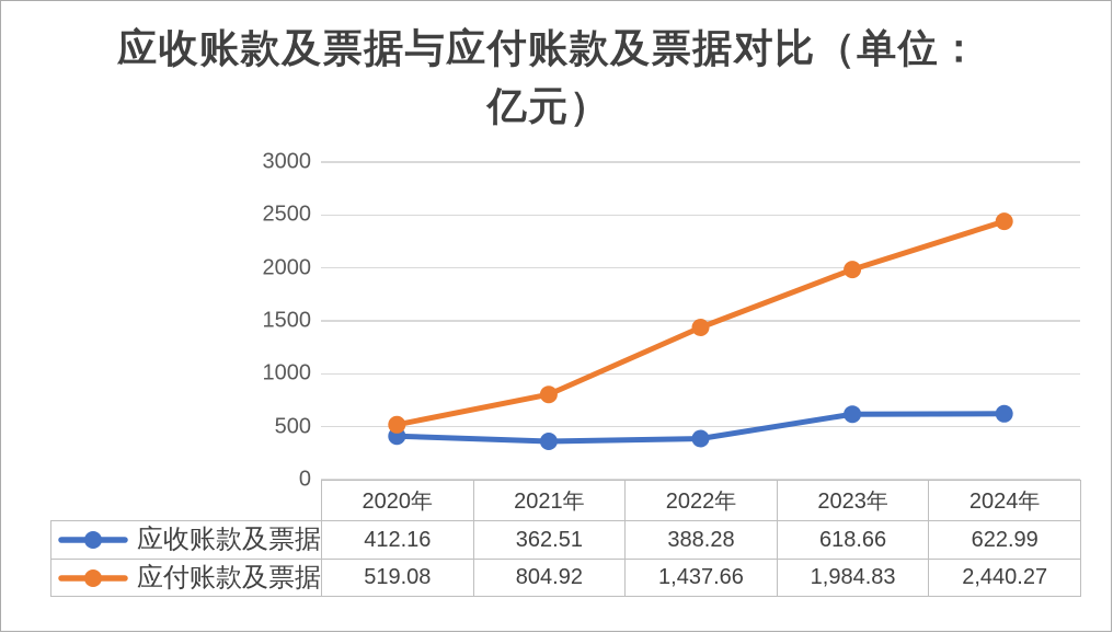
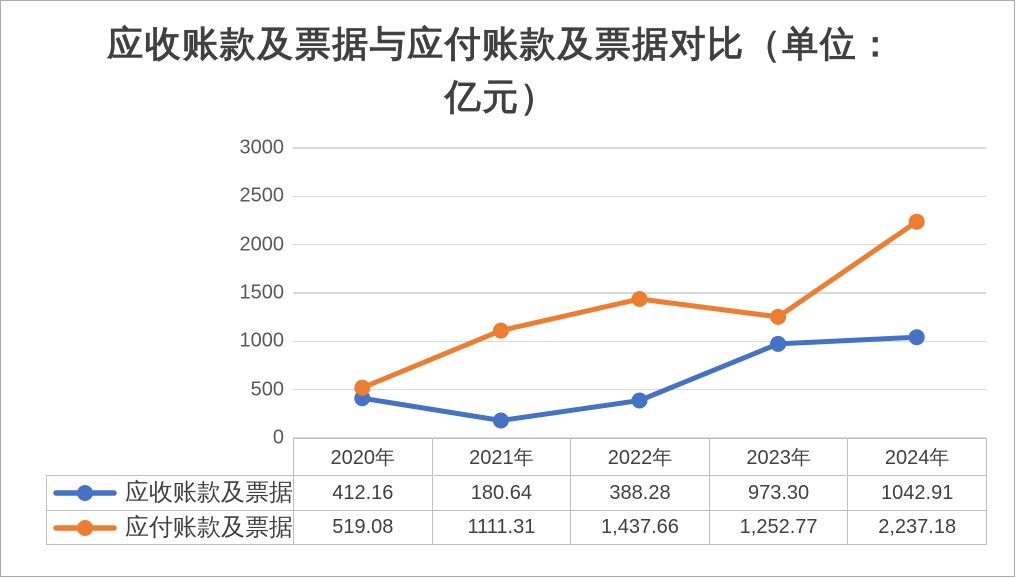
应收账款及票据/2021年: 362.51 -> 180.64
应付账款及票据/2021年: 804.92 -> 1111.31
应收账款及票据/2023年: 618.66 -> 973.30
应付账款及票据/2023年: 1,984.83 -> 1,252.77
应收账款及票据/2024年: 622.99 -> 1042.91
应付账款及票据/2024年: 2,440.27 -> 2,237.18
